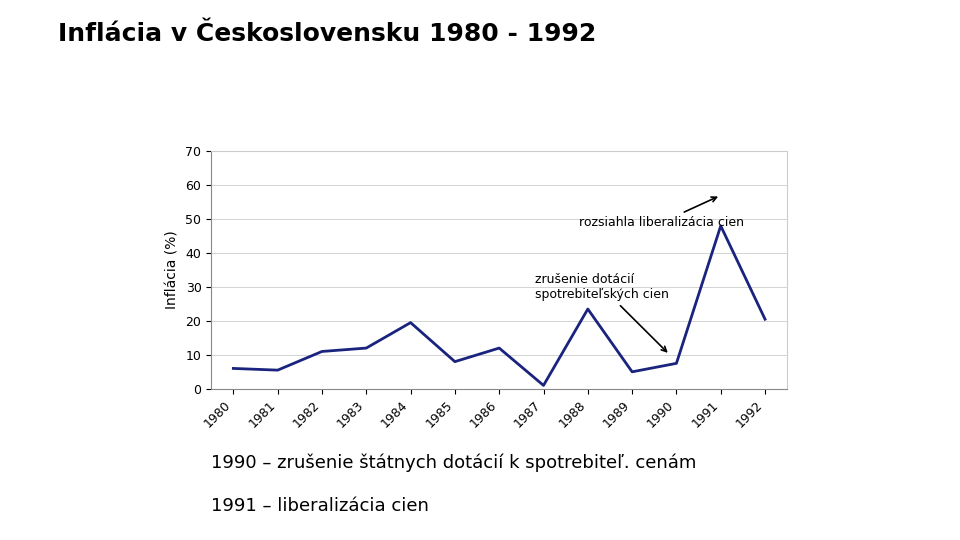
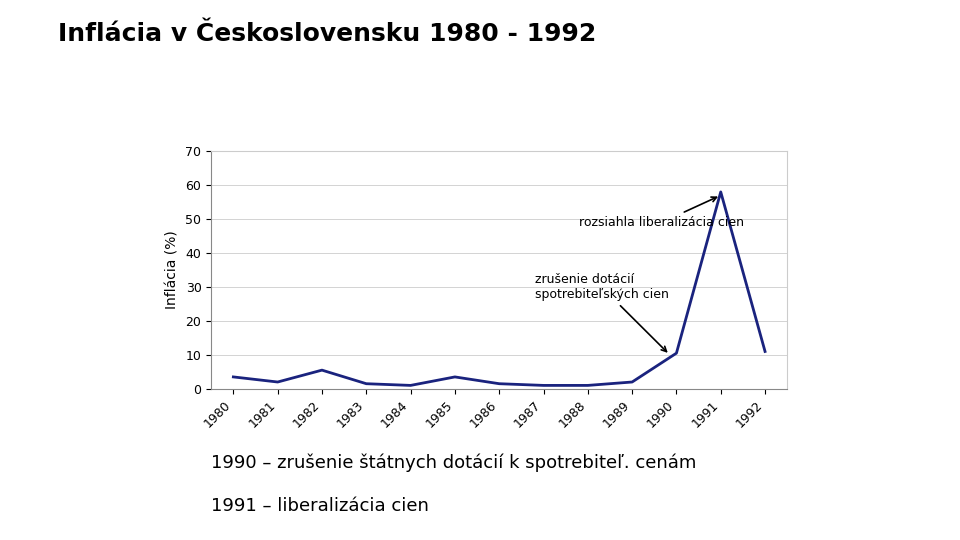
1980: 6.0 -> 3.5
1981: 5.5 -> 2.0
1982: 11.0 -> 5.5
1983: 12.0 -> 1.5
1984: 19.5 -> 1.0
1985: 8.0 -> 3.5
1986: 12.0 -> 1.5
1988: 23.5 -> 1.0
1989: 5.0 -> 2.0
1990: 7.5 -> 10.5
1991: 48.0 -> 58.0
1992: 20.5 -> 11.0
